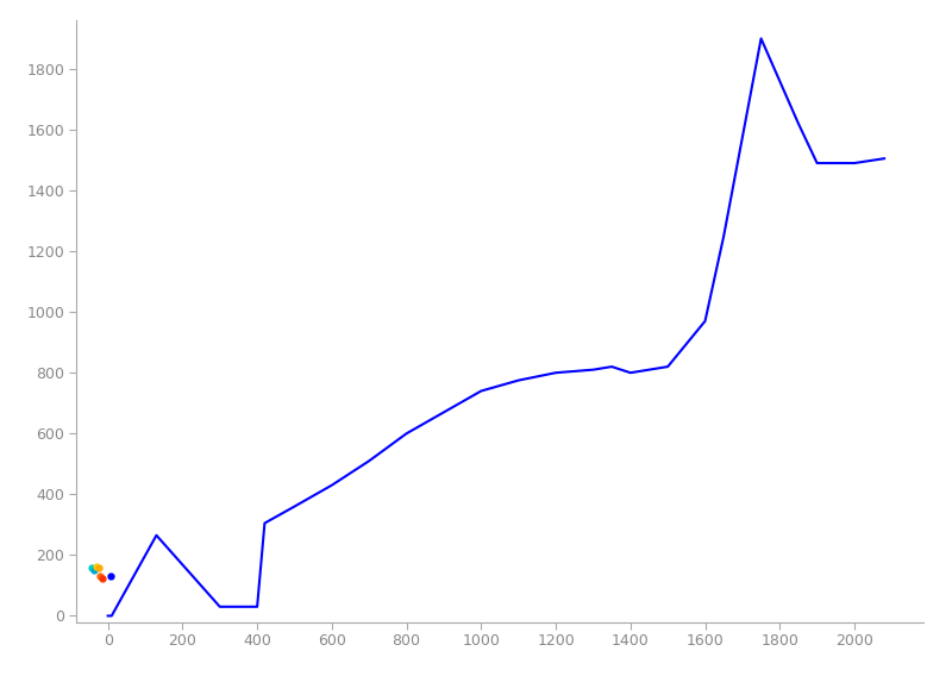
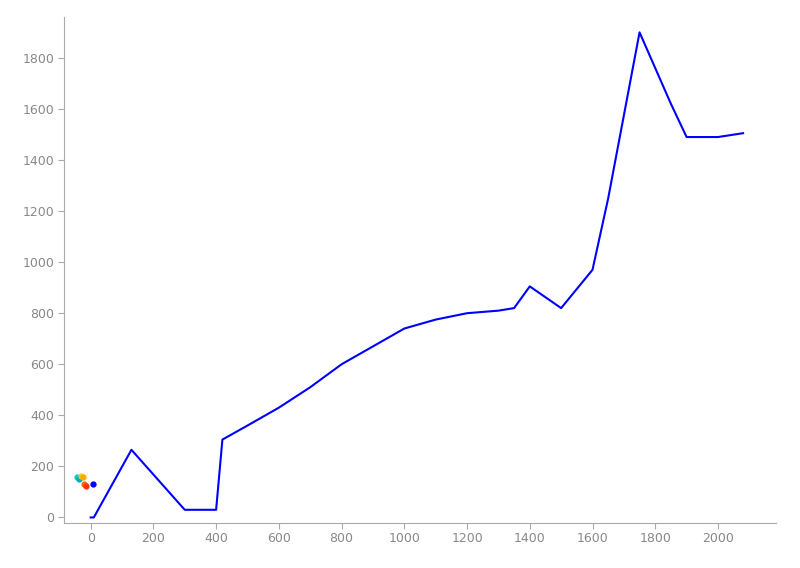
1400: 800 -> 905
